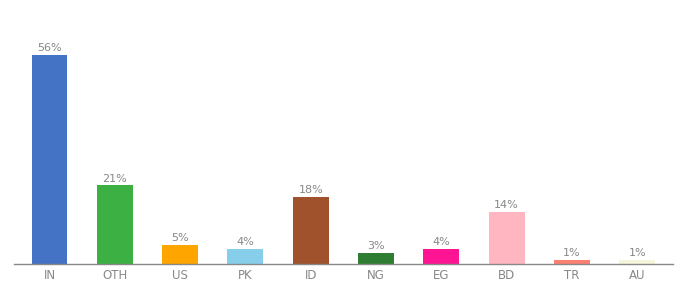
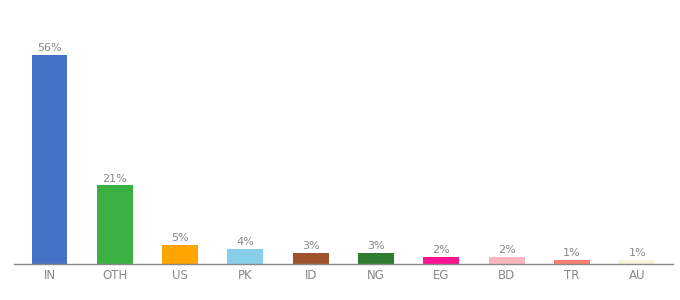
ID: 18% -> 3%
EG: 4% -> 2%
BD: 14% -> 2%
